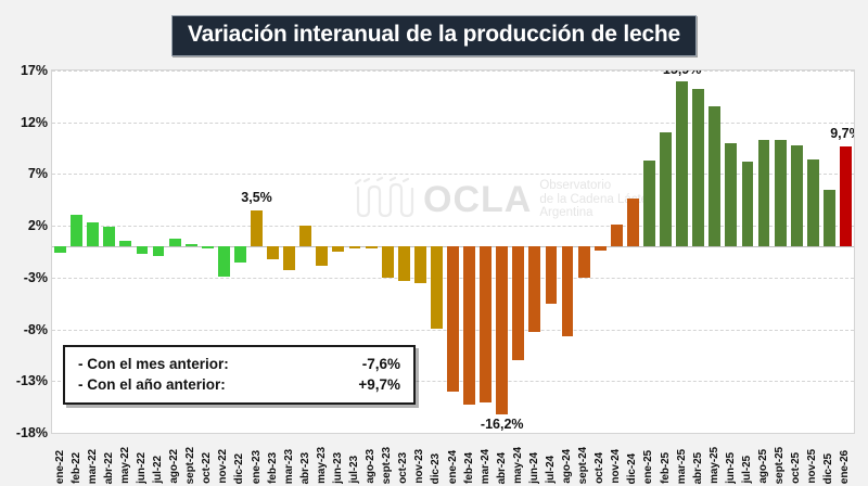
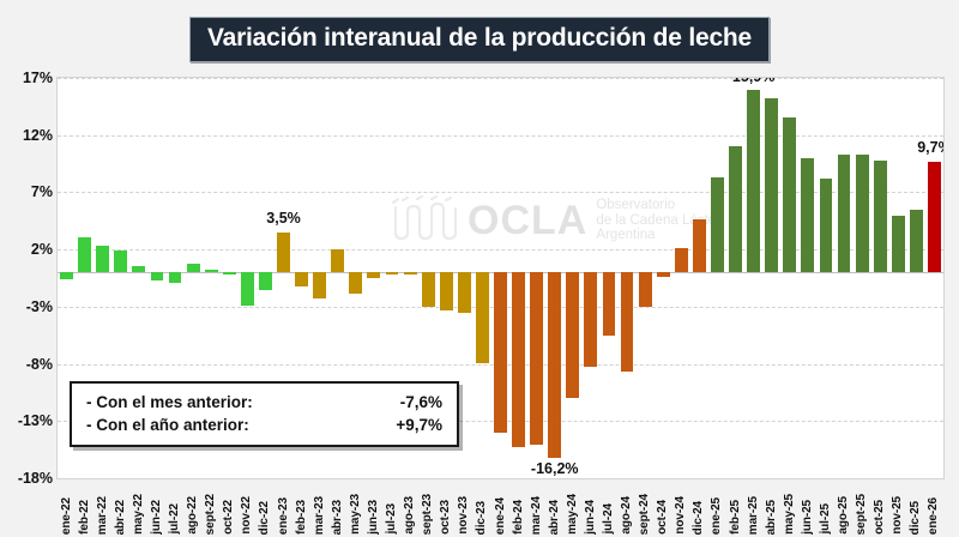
nov-25: 8% -> 5%
